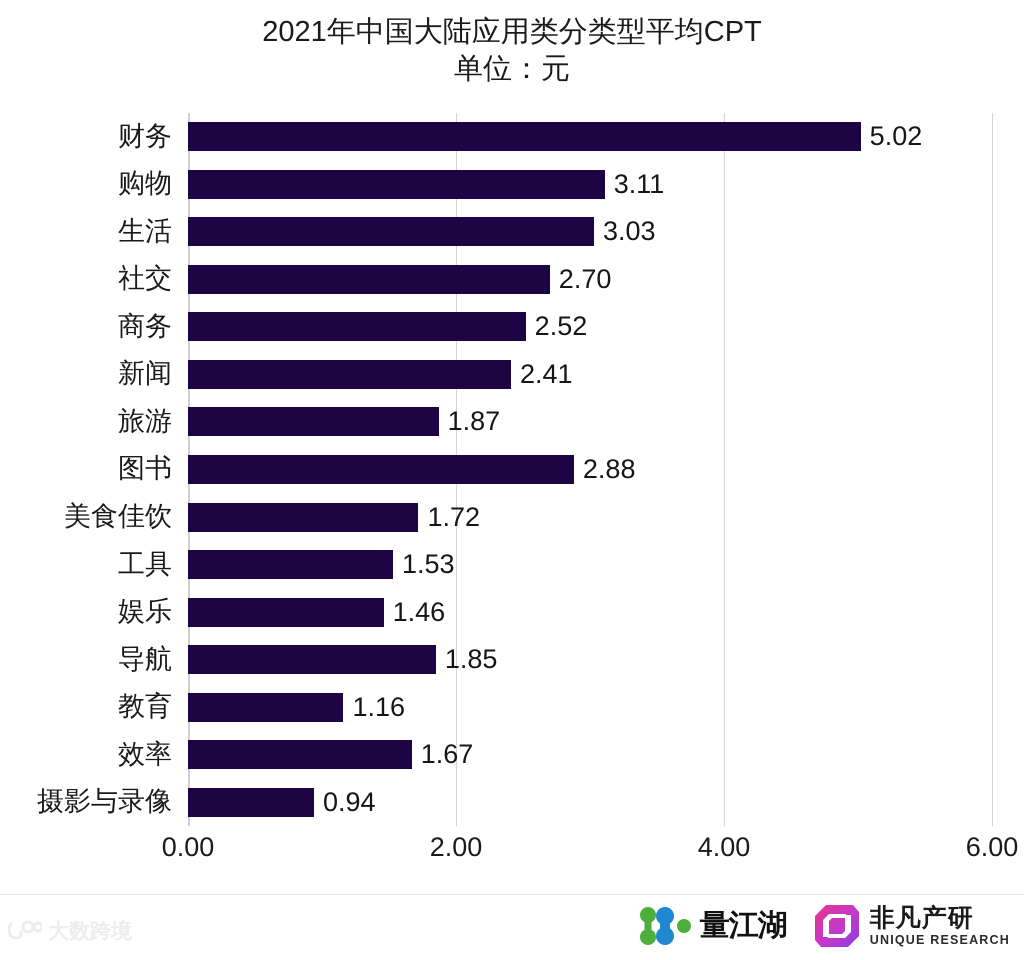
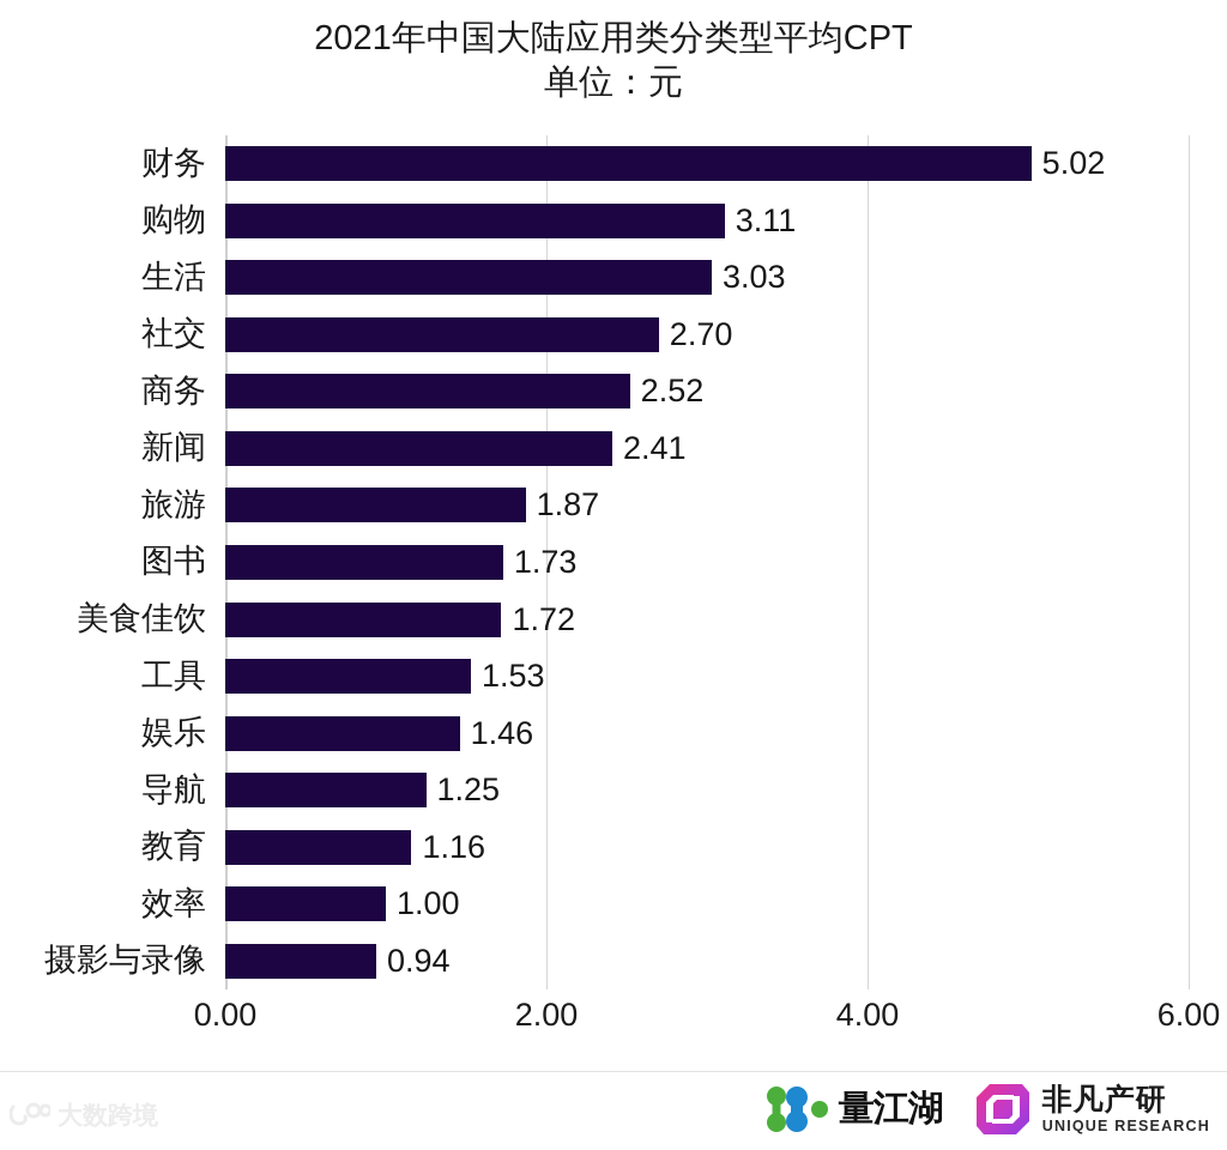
图书: 2.88 -> 1.73
导航: 1.85 -> 1.25
效率: 1.67 -> 1.00
